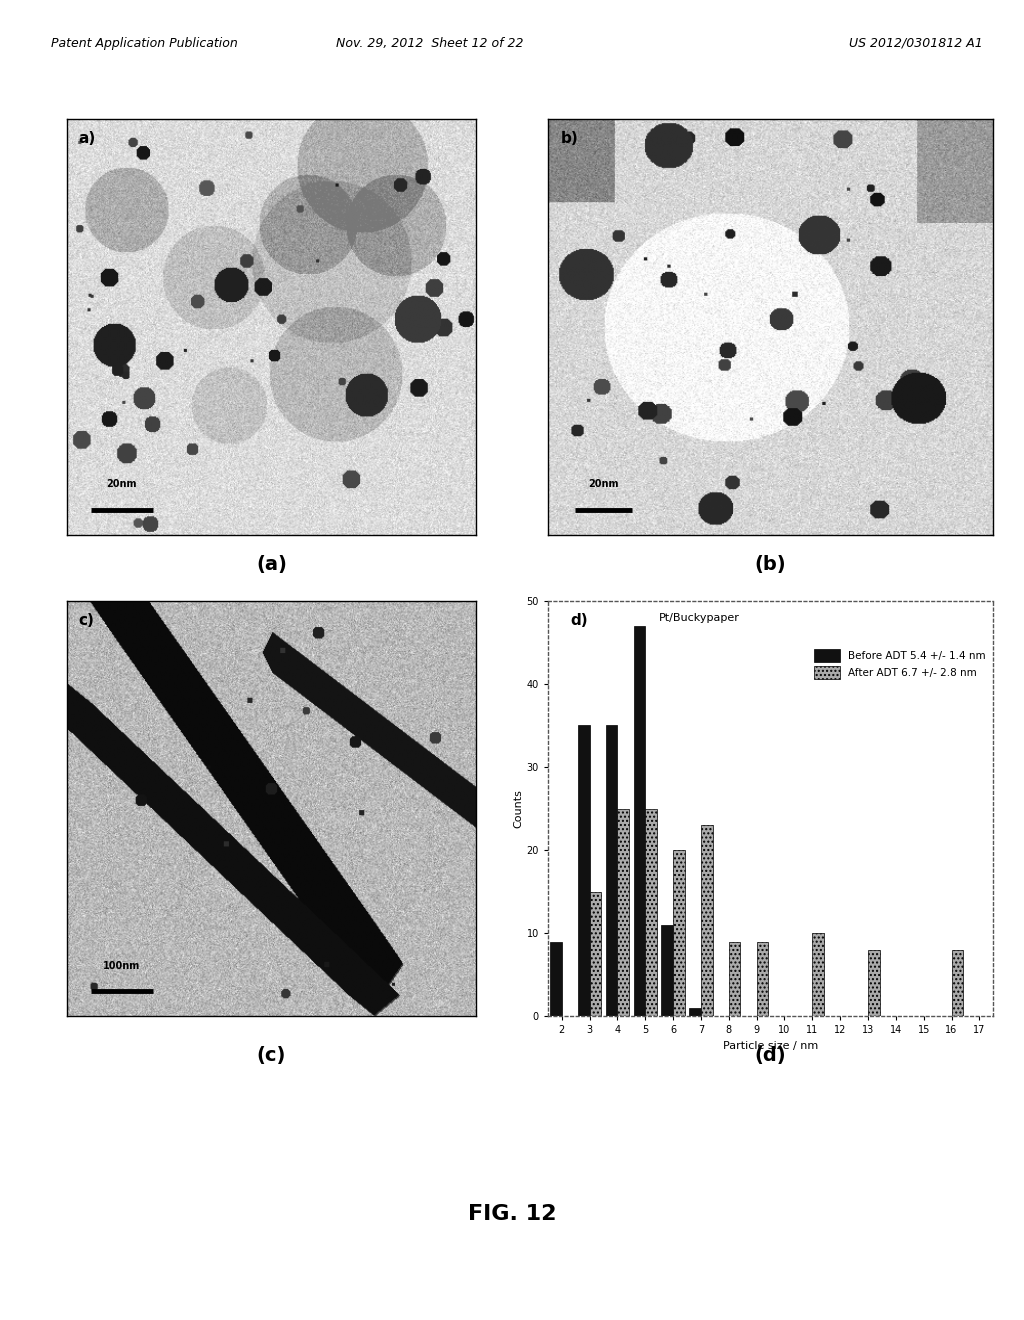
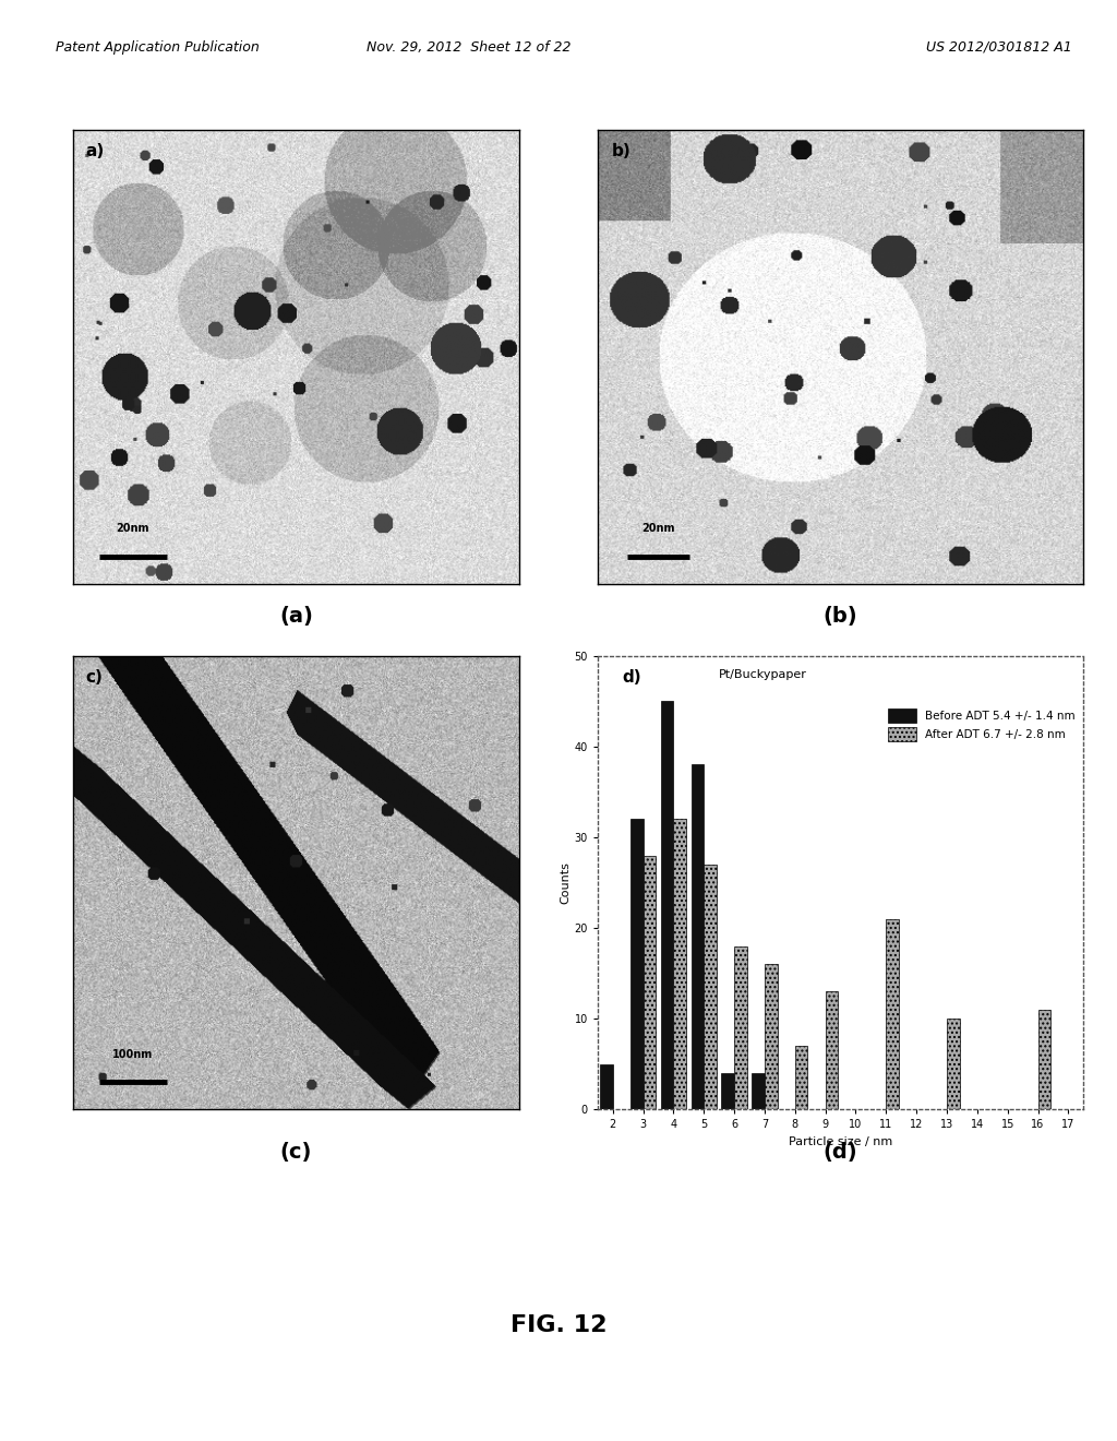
Before ADT 5.4 +/- 1.4 nm/2: 9 -> 5
Before ADT 5.4 +/- 1.4 nm/3: 35 -> 32
After ADT 6.7 +/- 2.8 nm/3: 15 -> 28
Before ADT 5.4 +/- 1.4 nm/4: 35 -> 45
After ADT 6.7 +/- 2.8 nm/4: 25 -> 32
Before ADT 5.4 +/- 1.4 nm/5: 47 -> 38
After ADT 6.7 +/- 2.8 nm/5: 25 -> 27
Before ADT 5.4 +/- 1.4 nm/6: 11 -> 4
After ADT 6.7 +/- 2.8 nm/6: 20 -> 18
Before ADT 5.4 +/- 1.4 nm/7: 1 -> 4
After ADT 6.7 +/- 2.8 nm/7: 23 -> 16
After ADT 6.7 +/- 2.8 nm/8: 9 -> 7
After ADT 6.7 +/- 2.8 nm/9: 9 -> 13
After ADT 6.7 +/- 2.8 nm/11: 10 -> 21
After ADT 6.7 +/- 2.8 nm/13: 8 -> 10
After ADT 6.7 +/- 2.8 nm/16: 8 -> 11
